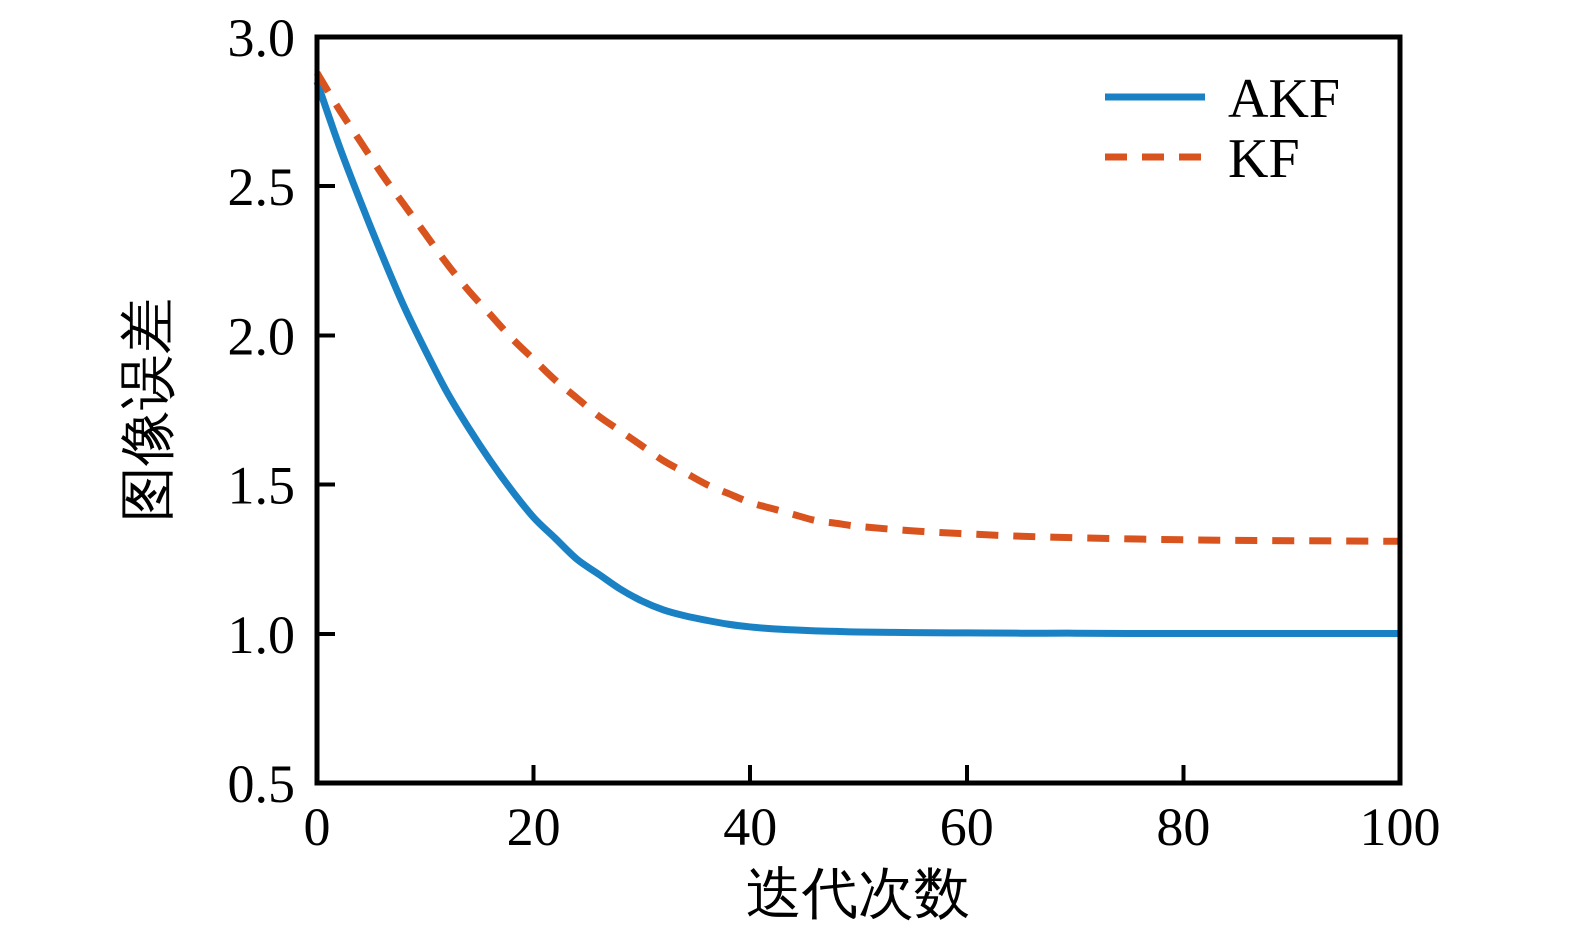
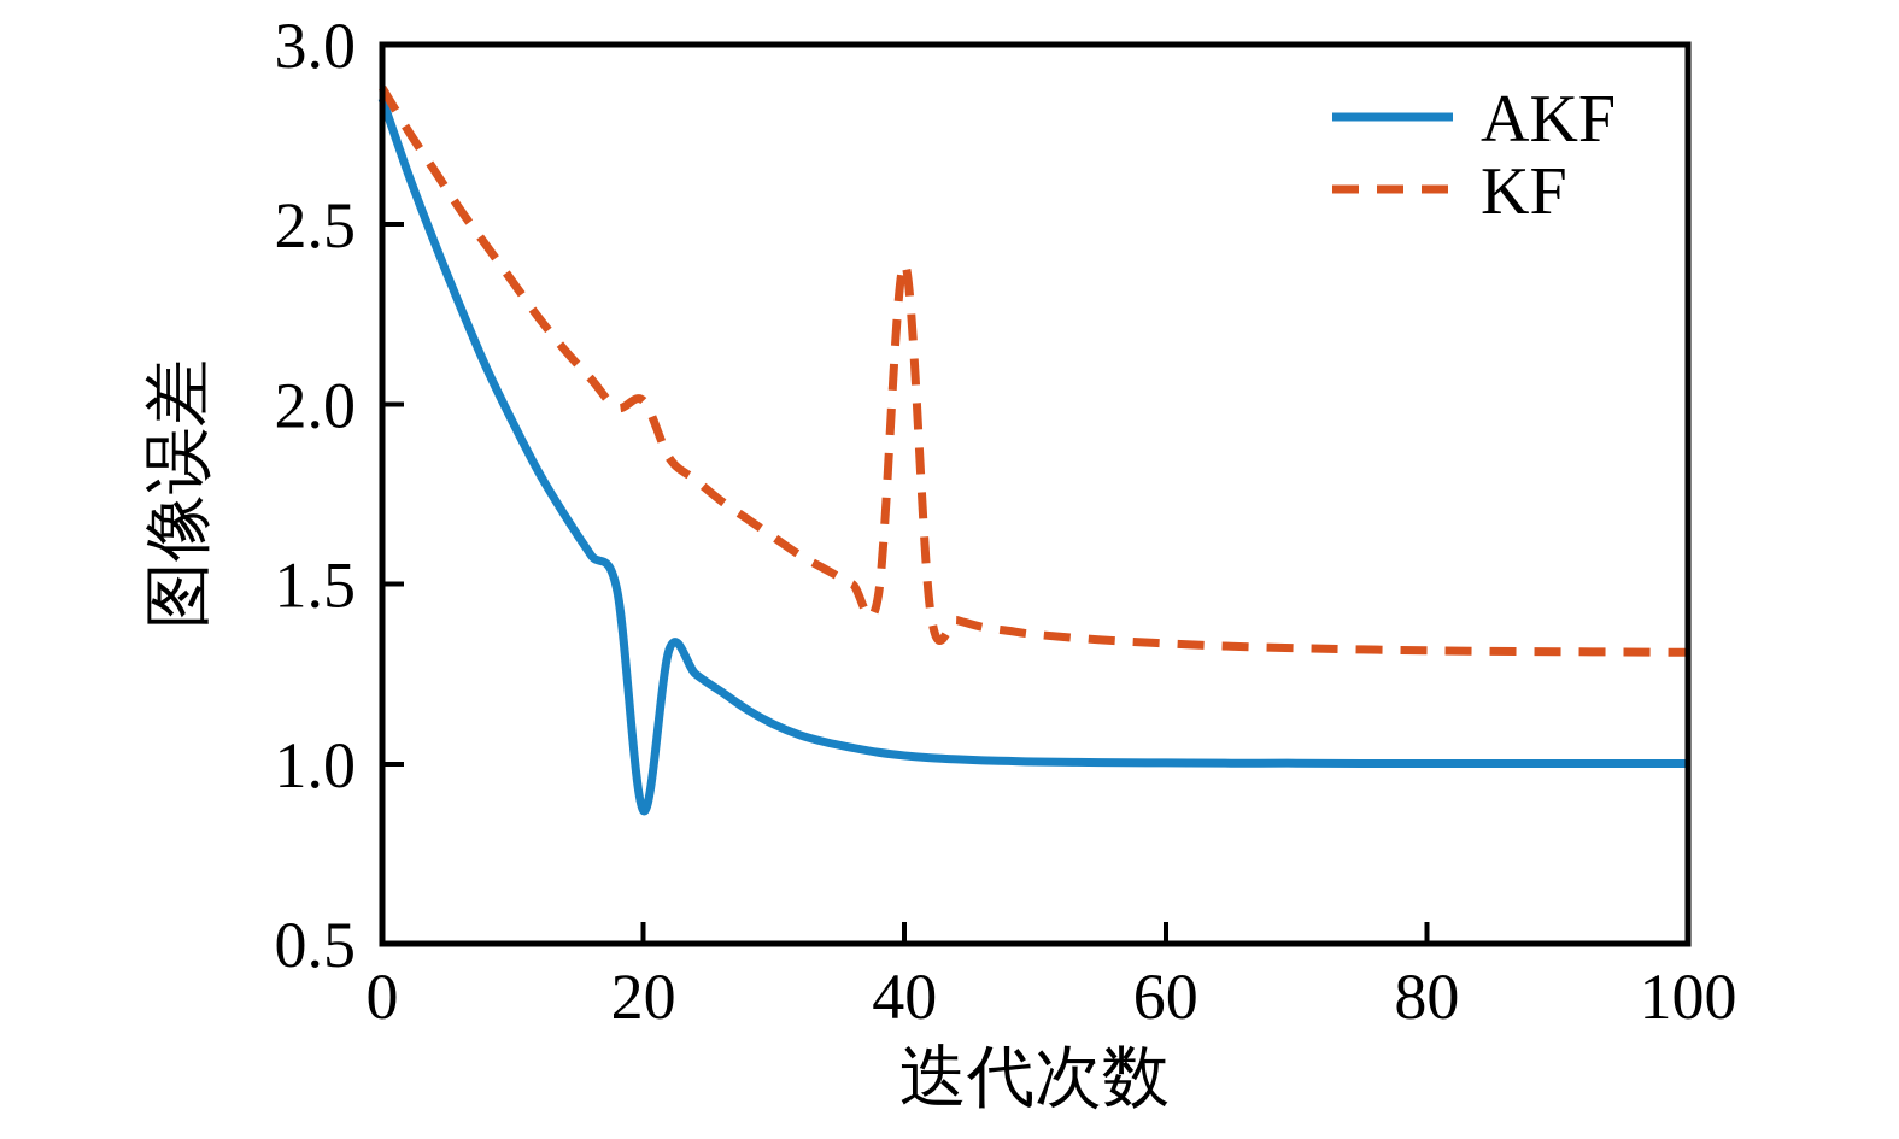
AKF/20: 1.39 -> 0.87
KF/20: 1.92 -> 2.01
KF/40: 1.44 -> 2.39
